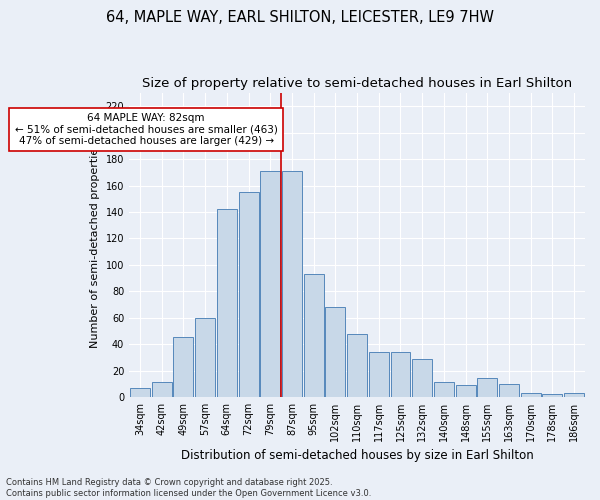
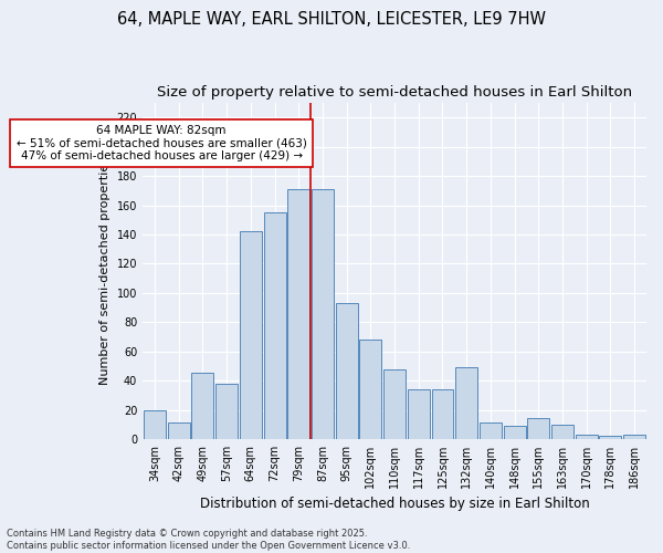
34sqm: 7 -> 20
57sqm: 60 -> 38
132sqm: 29 -> 49
